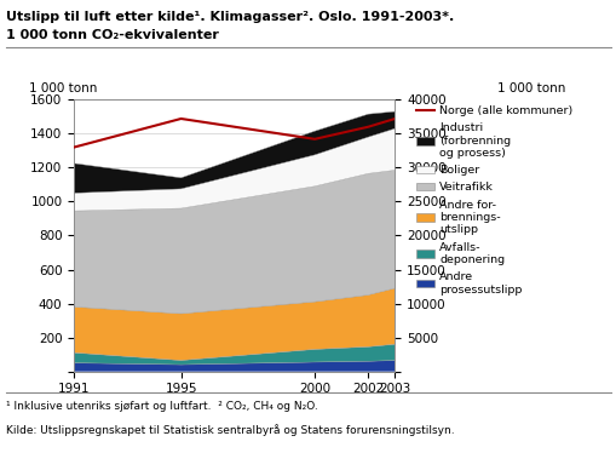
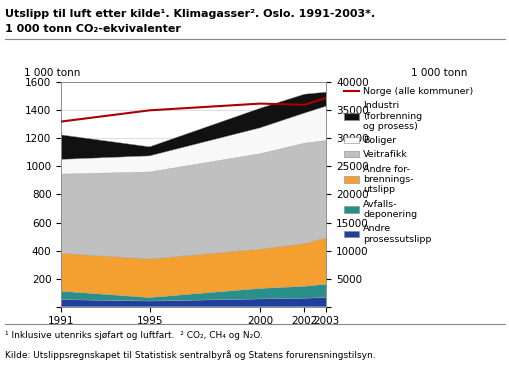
Norge (alle kommuner)/1995: 37200 -> 35000
Norge (alle kommuner)/2000: 34200 -> 36200
